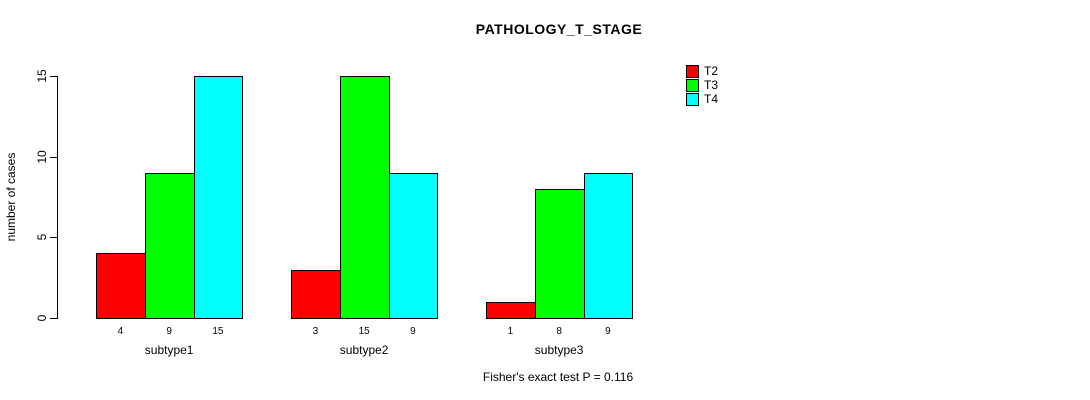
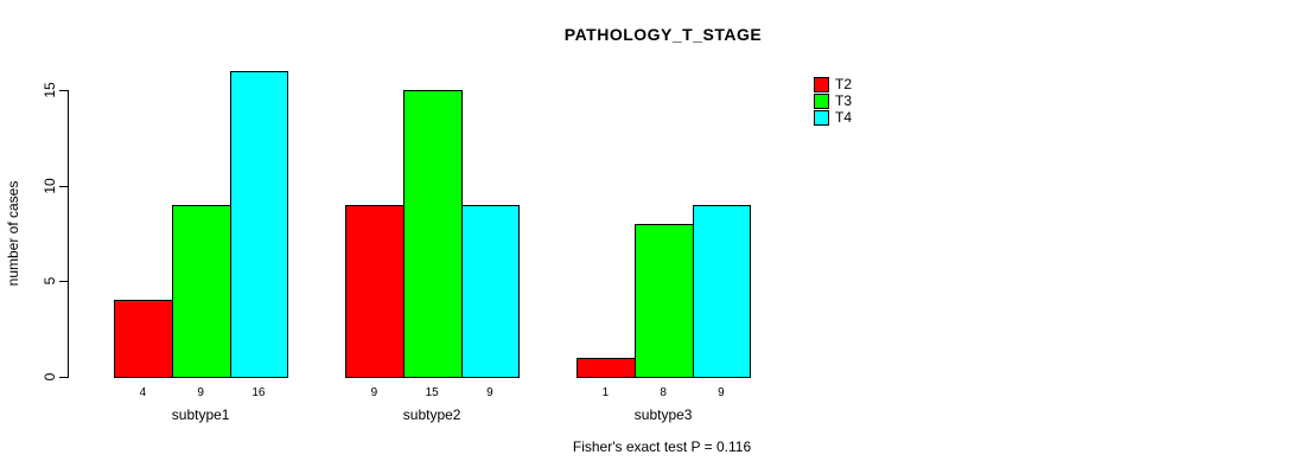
T4/subtype1: 15 -> 16
T2/subtype2: 3 -> 9
